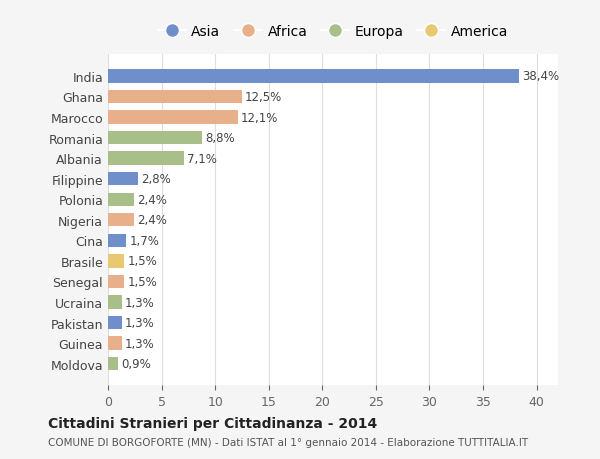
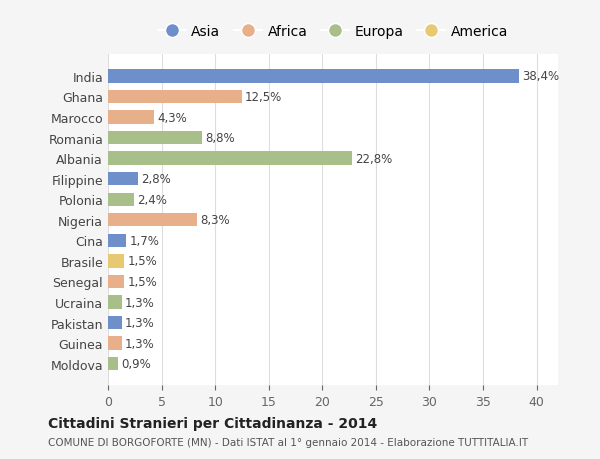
Marocco: 12,1% -> 4,3%
Albania: 7,1% -> 22,8%
Nigeria: 2,4% -> 8,3%
